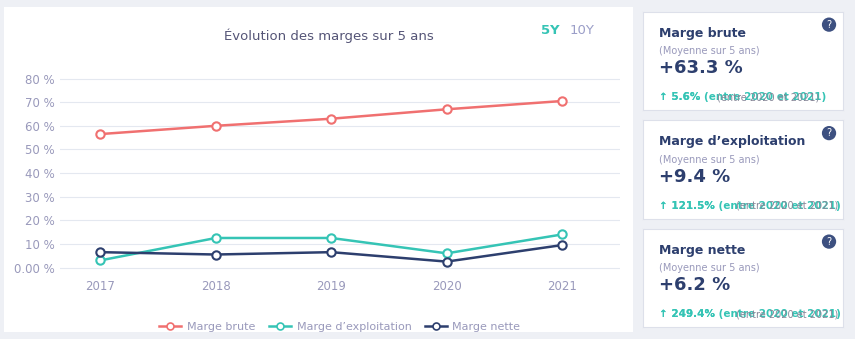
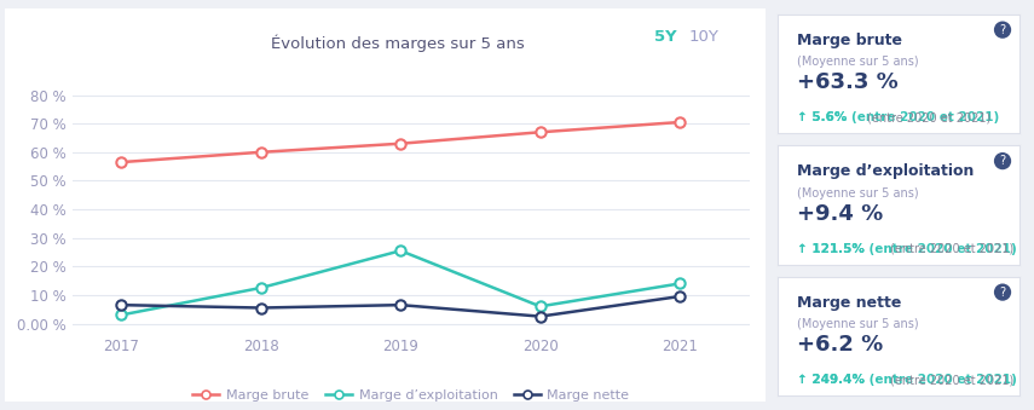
Marge d’exploitation/2019: 12.5 % -> 25.5 %
